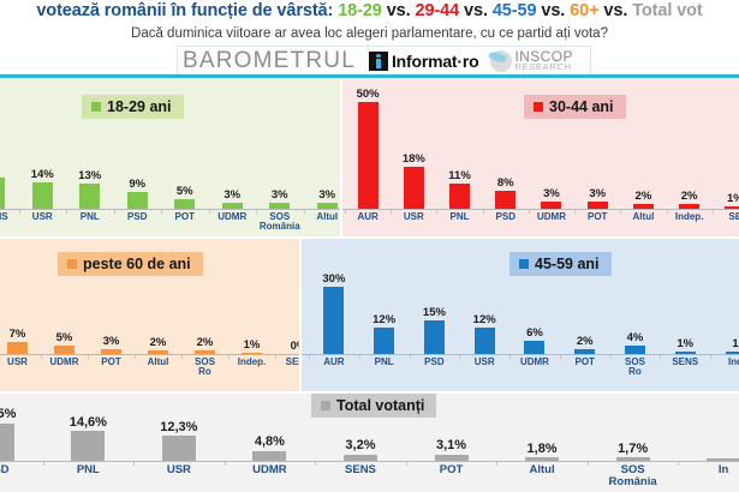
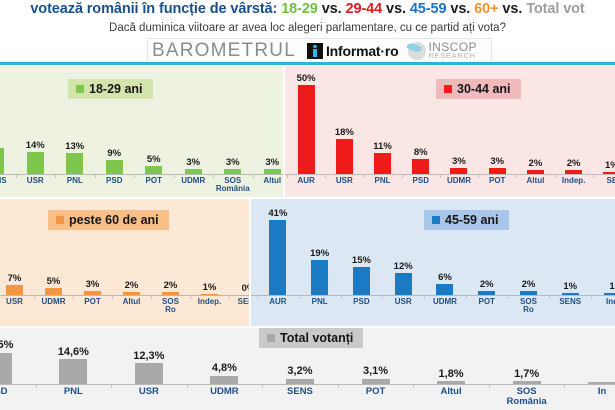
45-59 ani/AUR: 30% -> 41%
45-59 ani/PNL: 12% -> 19%
45-59 ani/SOS Ro: 4% -> 2%
